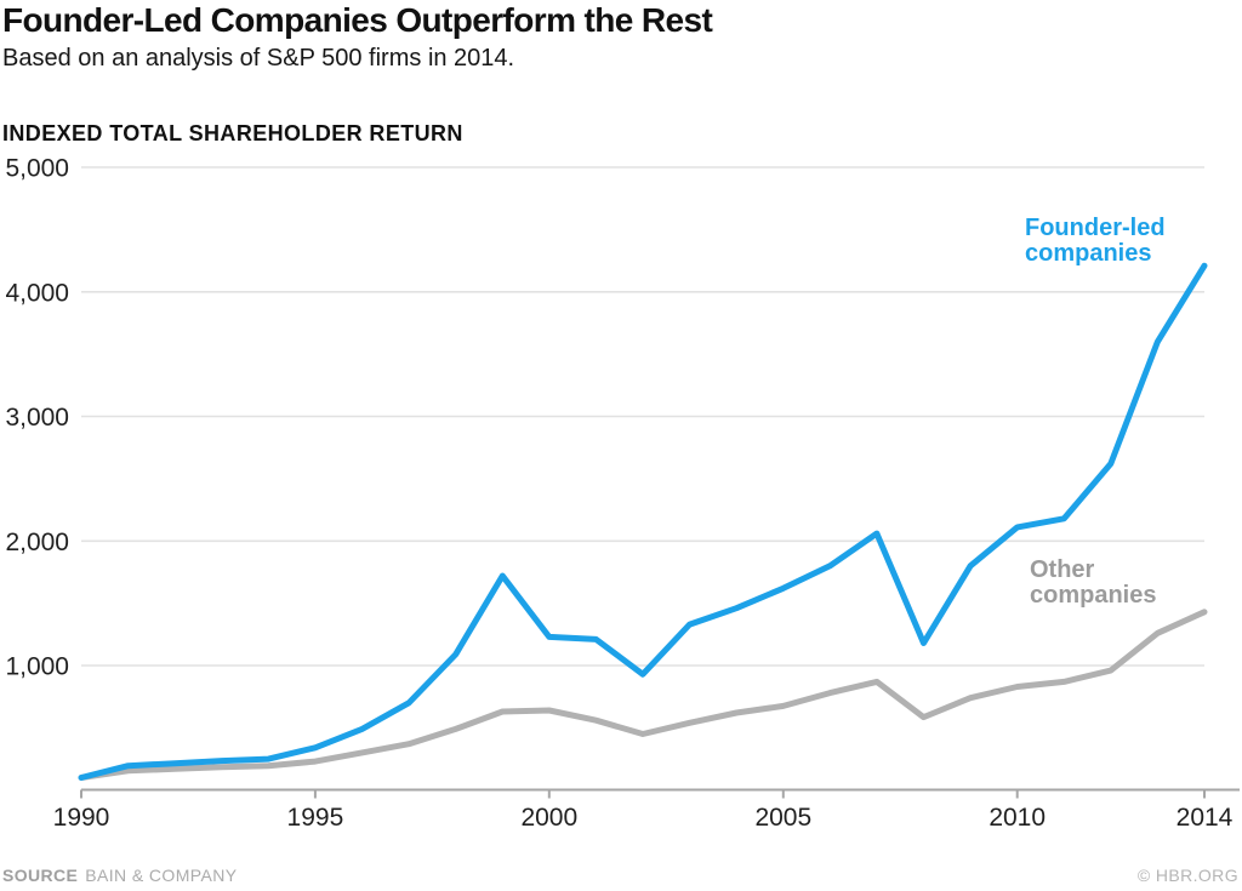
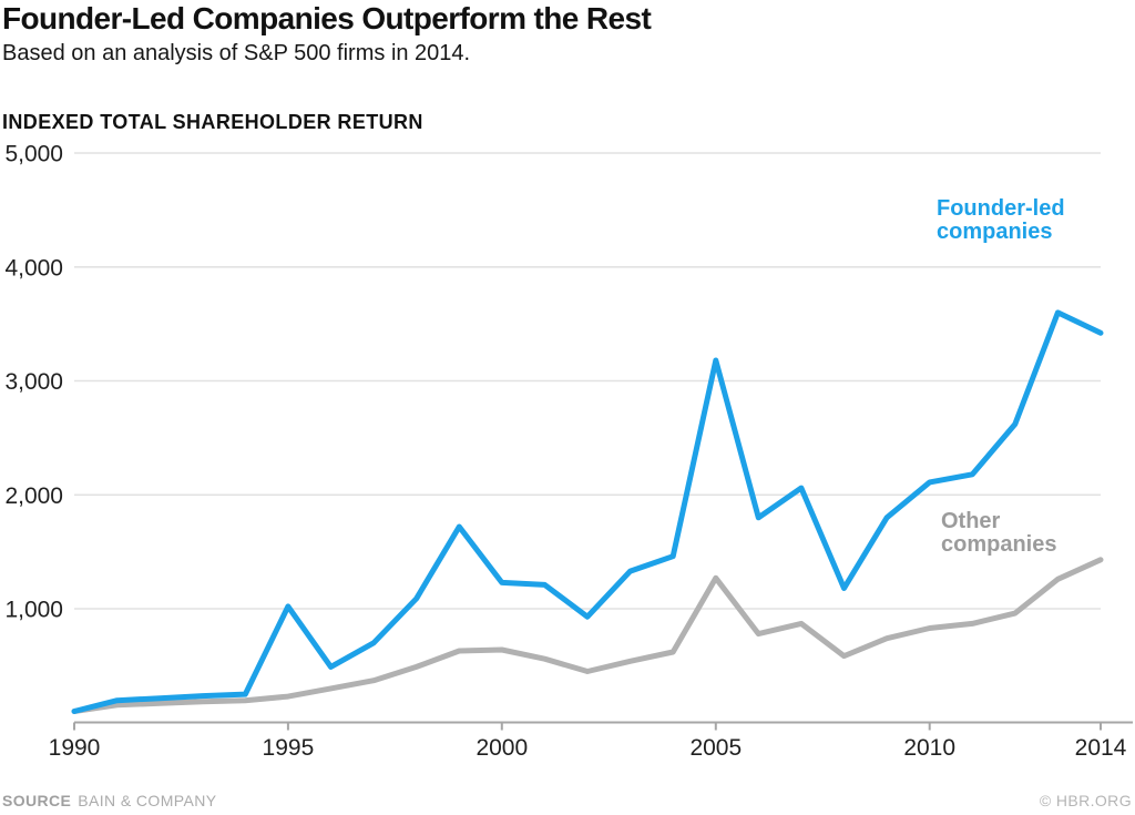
Founder-led companies/1995: 340 -> 1020
Founder-led companies/2005: 1620 -> 3180
Other companies/2005: 680 -> 1270
Founder-led companies/2014: 4210 -> 3420
